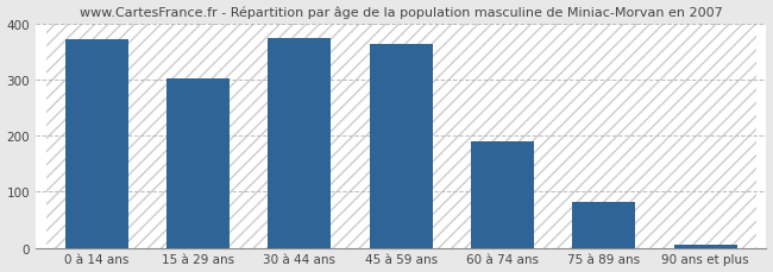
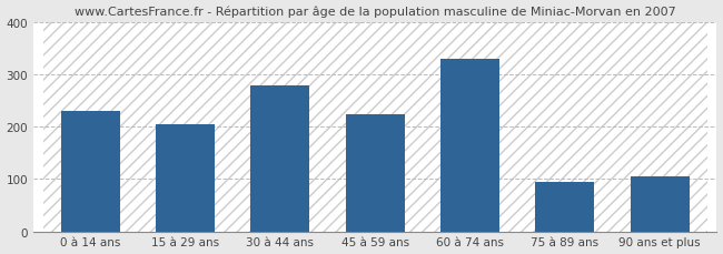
0 à 14 ans: 372 -> 230
15 à 29 ans: 302 -> 205
30 à 44 ans: 374 -> 280
45 à 59 ans: 365 -> 225
60 à 74 ans: 189 -> 330
75 à 89 ans: 82 -> 95
90 ans et plus: 5 -> 105
